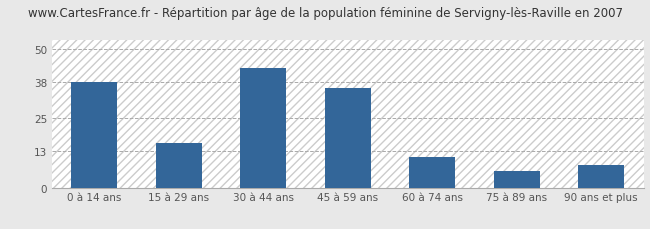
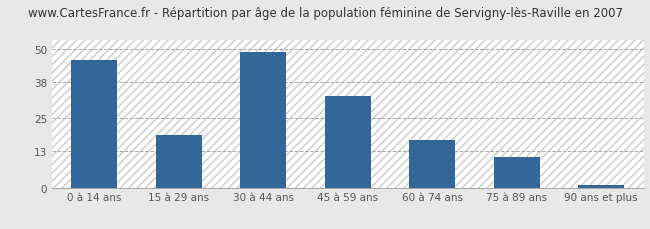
0 à 14 ans: 38 -> 46
15 à 29 ans: 16 -> 19
30 à 44 ans: 43 -> 49
45 à 59 ans: 36 -> 33
60 à 74 ans: 11 -> 17
75 à 89 ans: 6 -> 11
90 ans et plus: 8 -> 1
